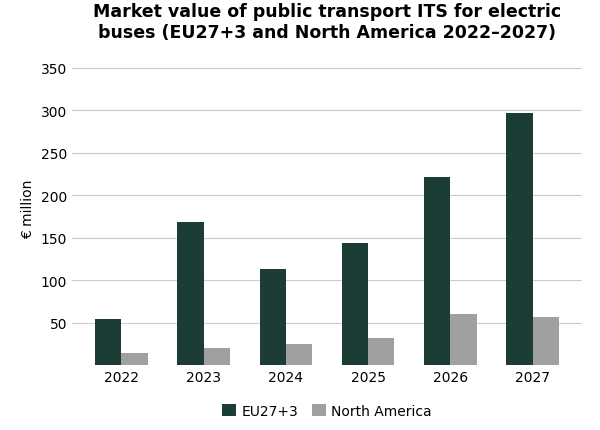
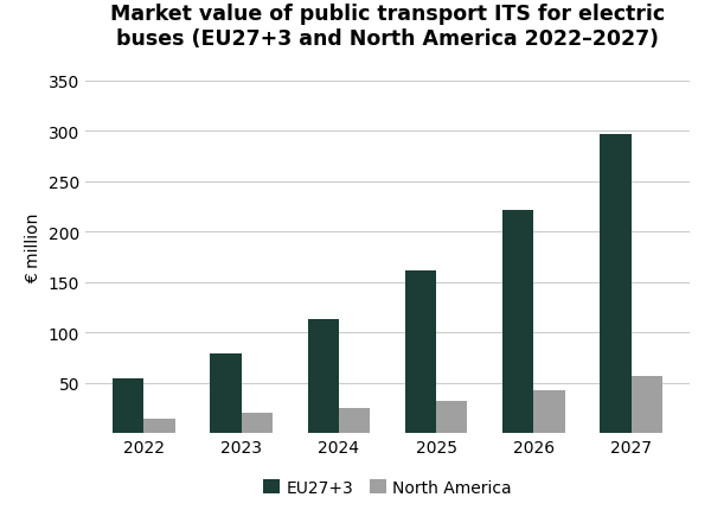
EU27+3/2023: 168 -> 79
EU27+3/2025: 144 -> 162
North America/2026: 60 -> 43
